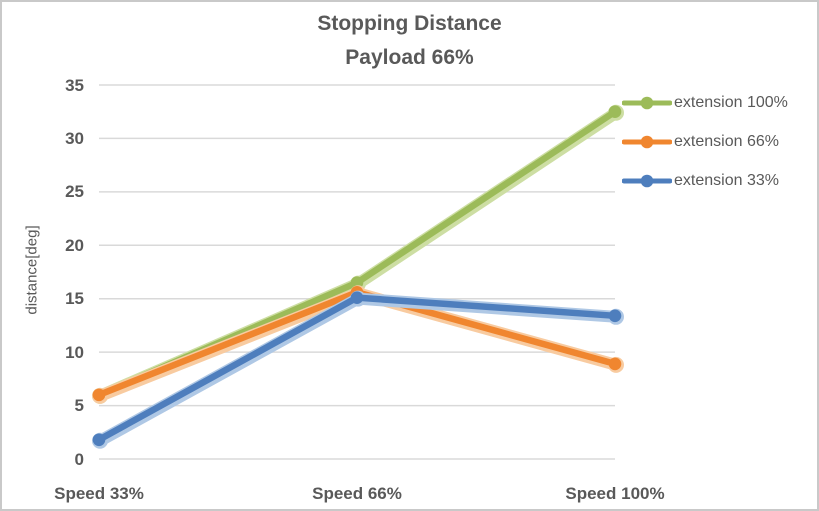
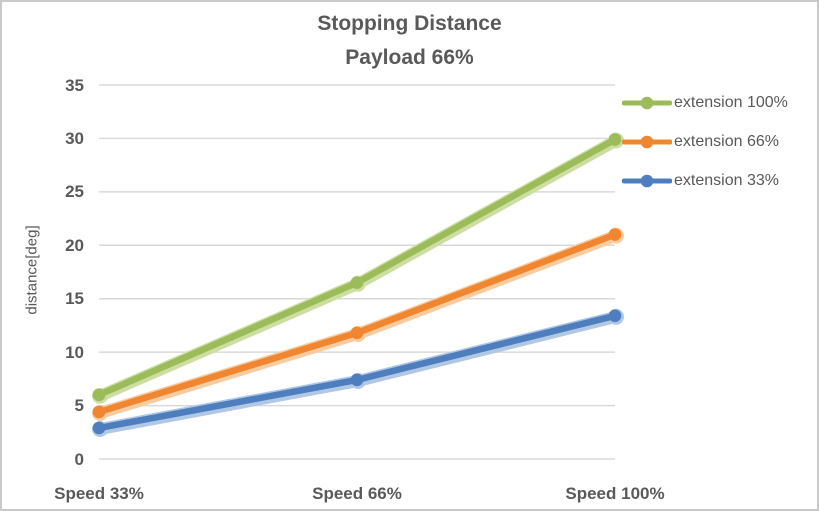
extension 66%/Speed 33%: 6.0 -> 4.4
extension 33%/Speed 33%: 1.8 -> 2.9
extension 66%/Speed 66%: 15.6 -> 11.8
extension 33%/Speed 66%: 15.1 -> 7.4
extension 100%/Speed 100%: 32.5 -> 29.9
extension 66%/Speed 100%: 8.9 -> 21.0
